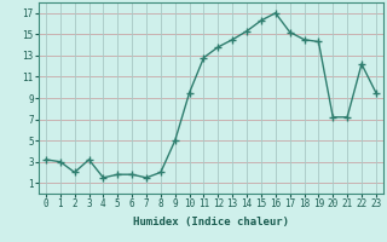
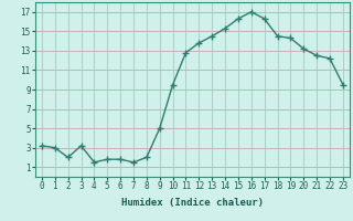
17: 15.2 -> 16.3
20: 7.2 -> 13.2
21: 7.2 -> 12.5
